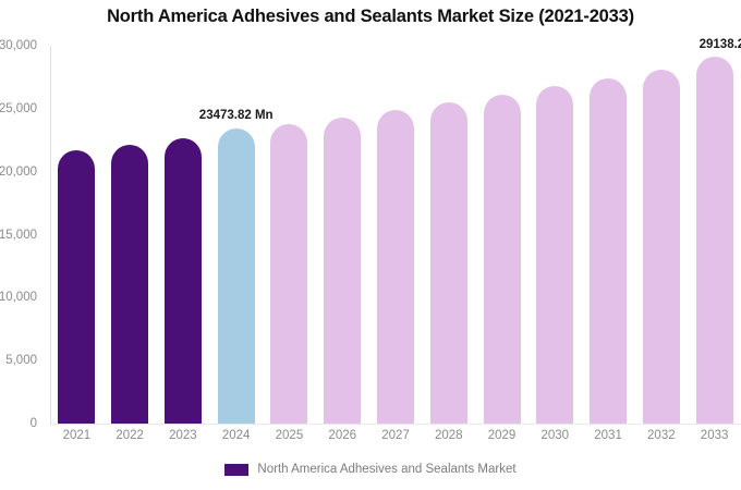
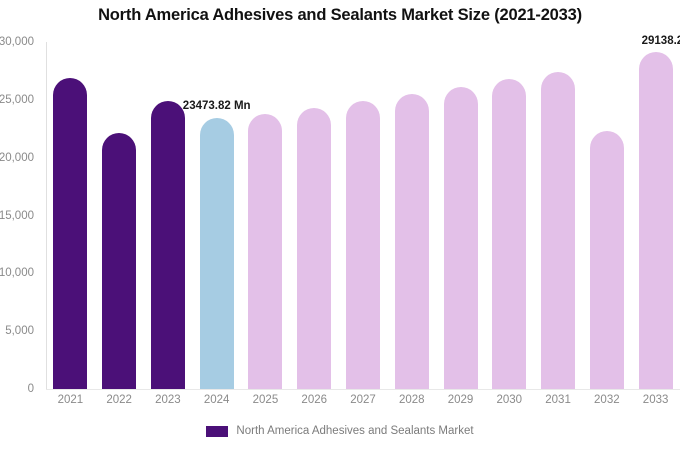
2021: 21700 -> 26900
2023: 22600 -> 24900
2032: 28100 -> 22300
